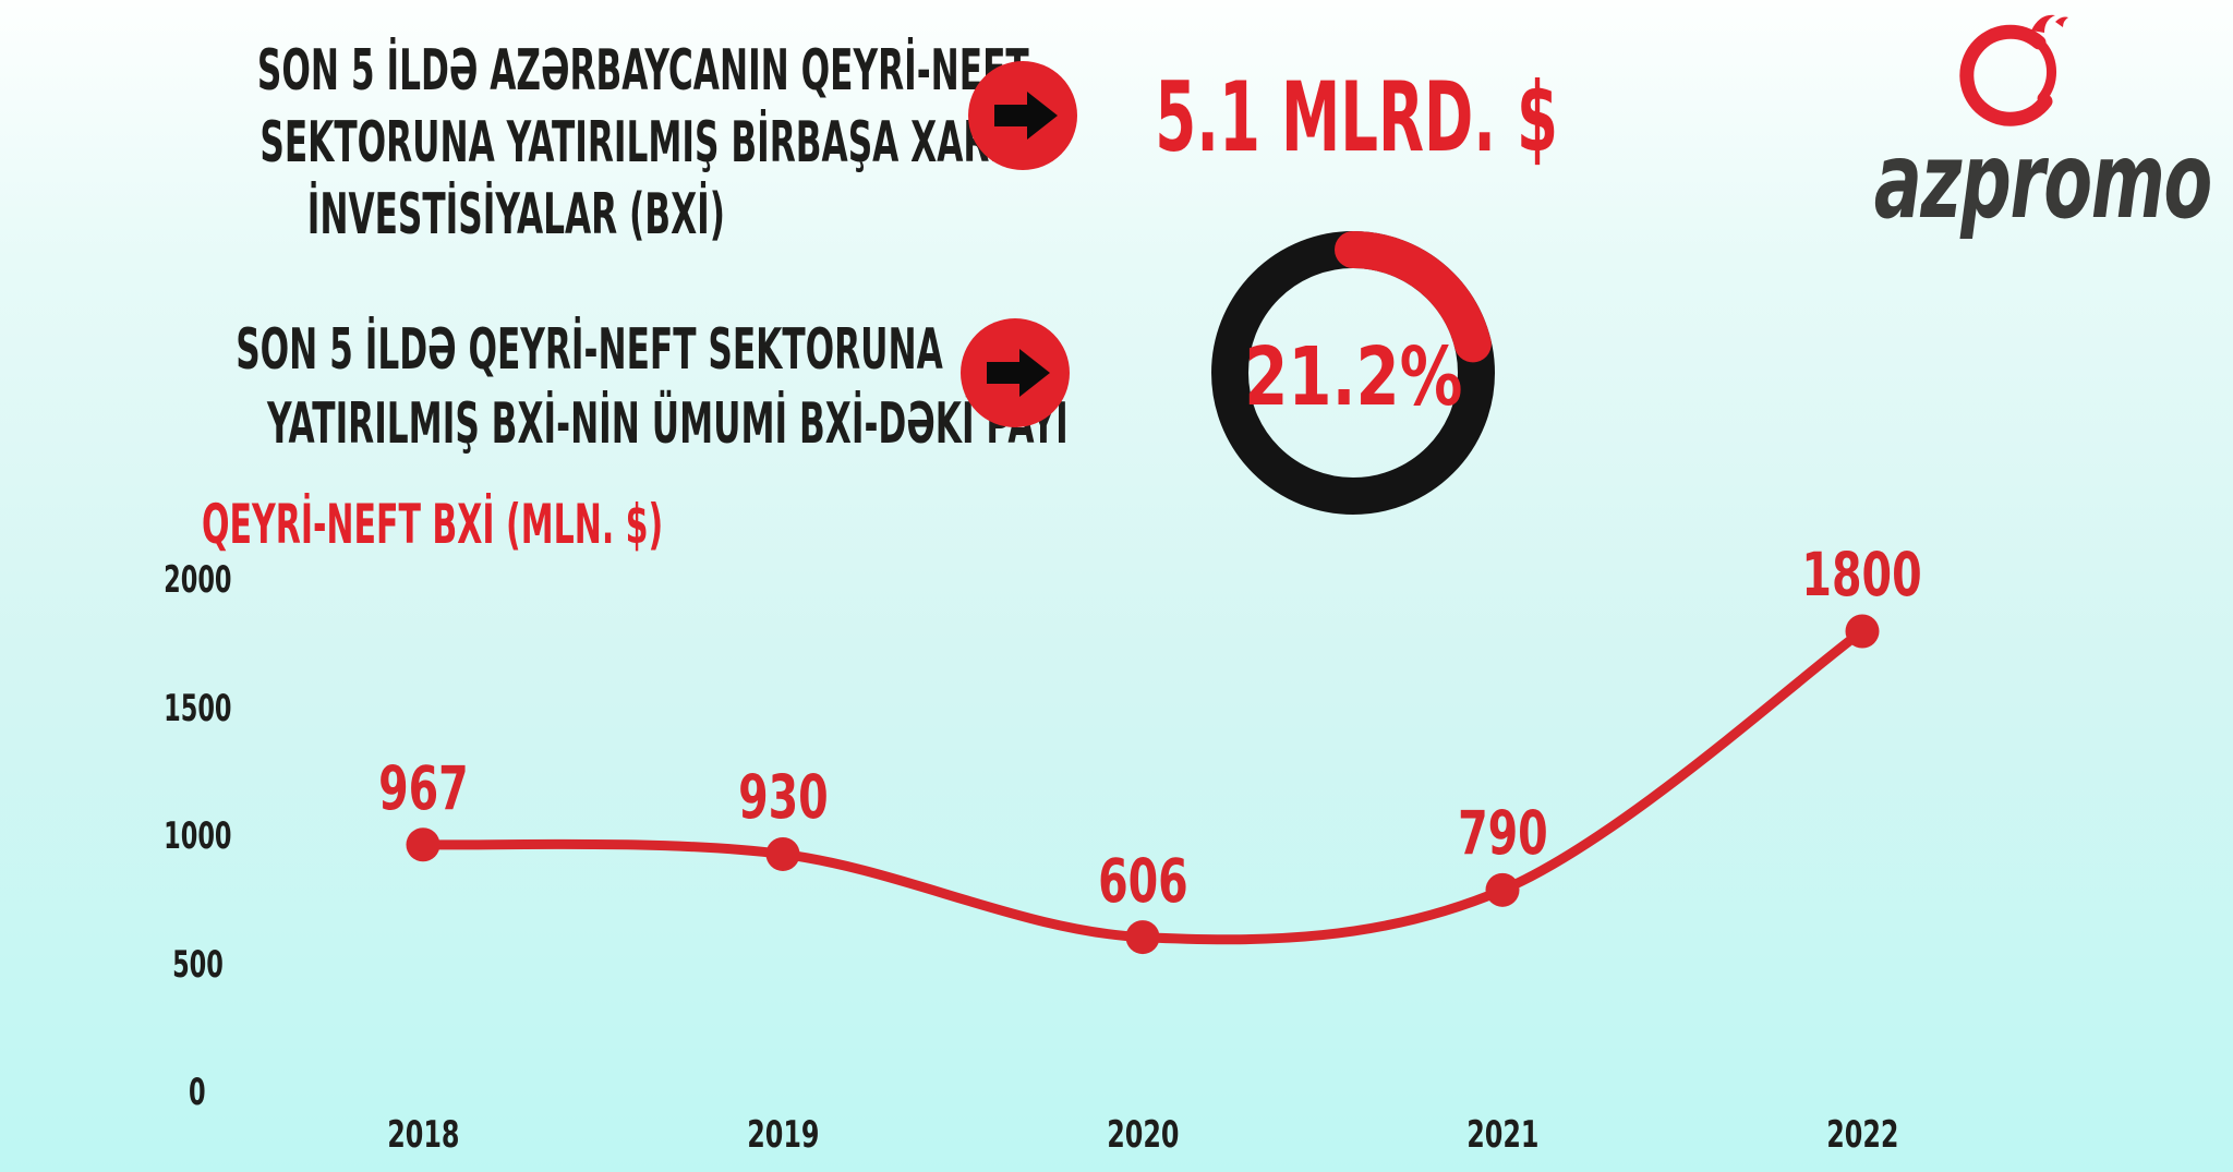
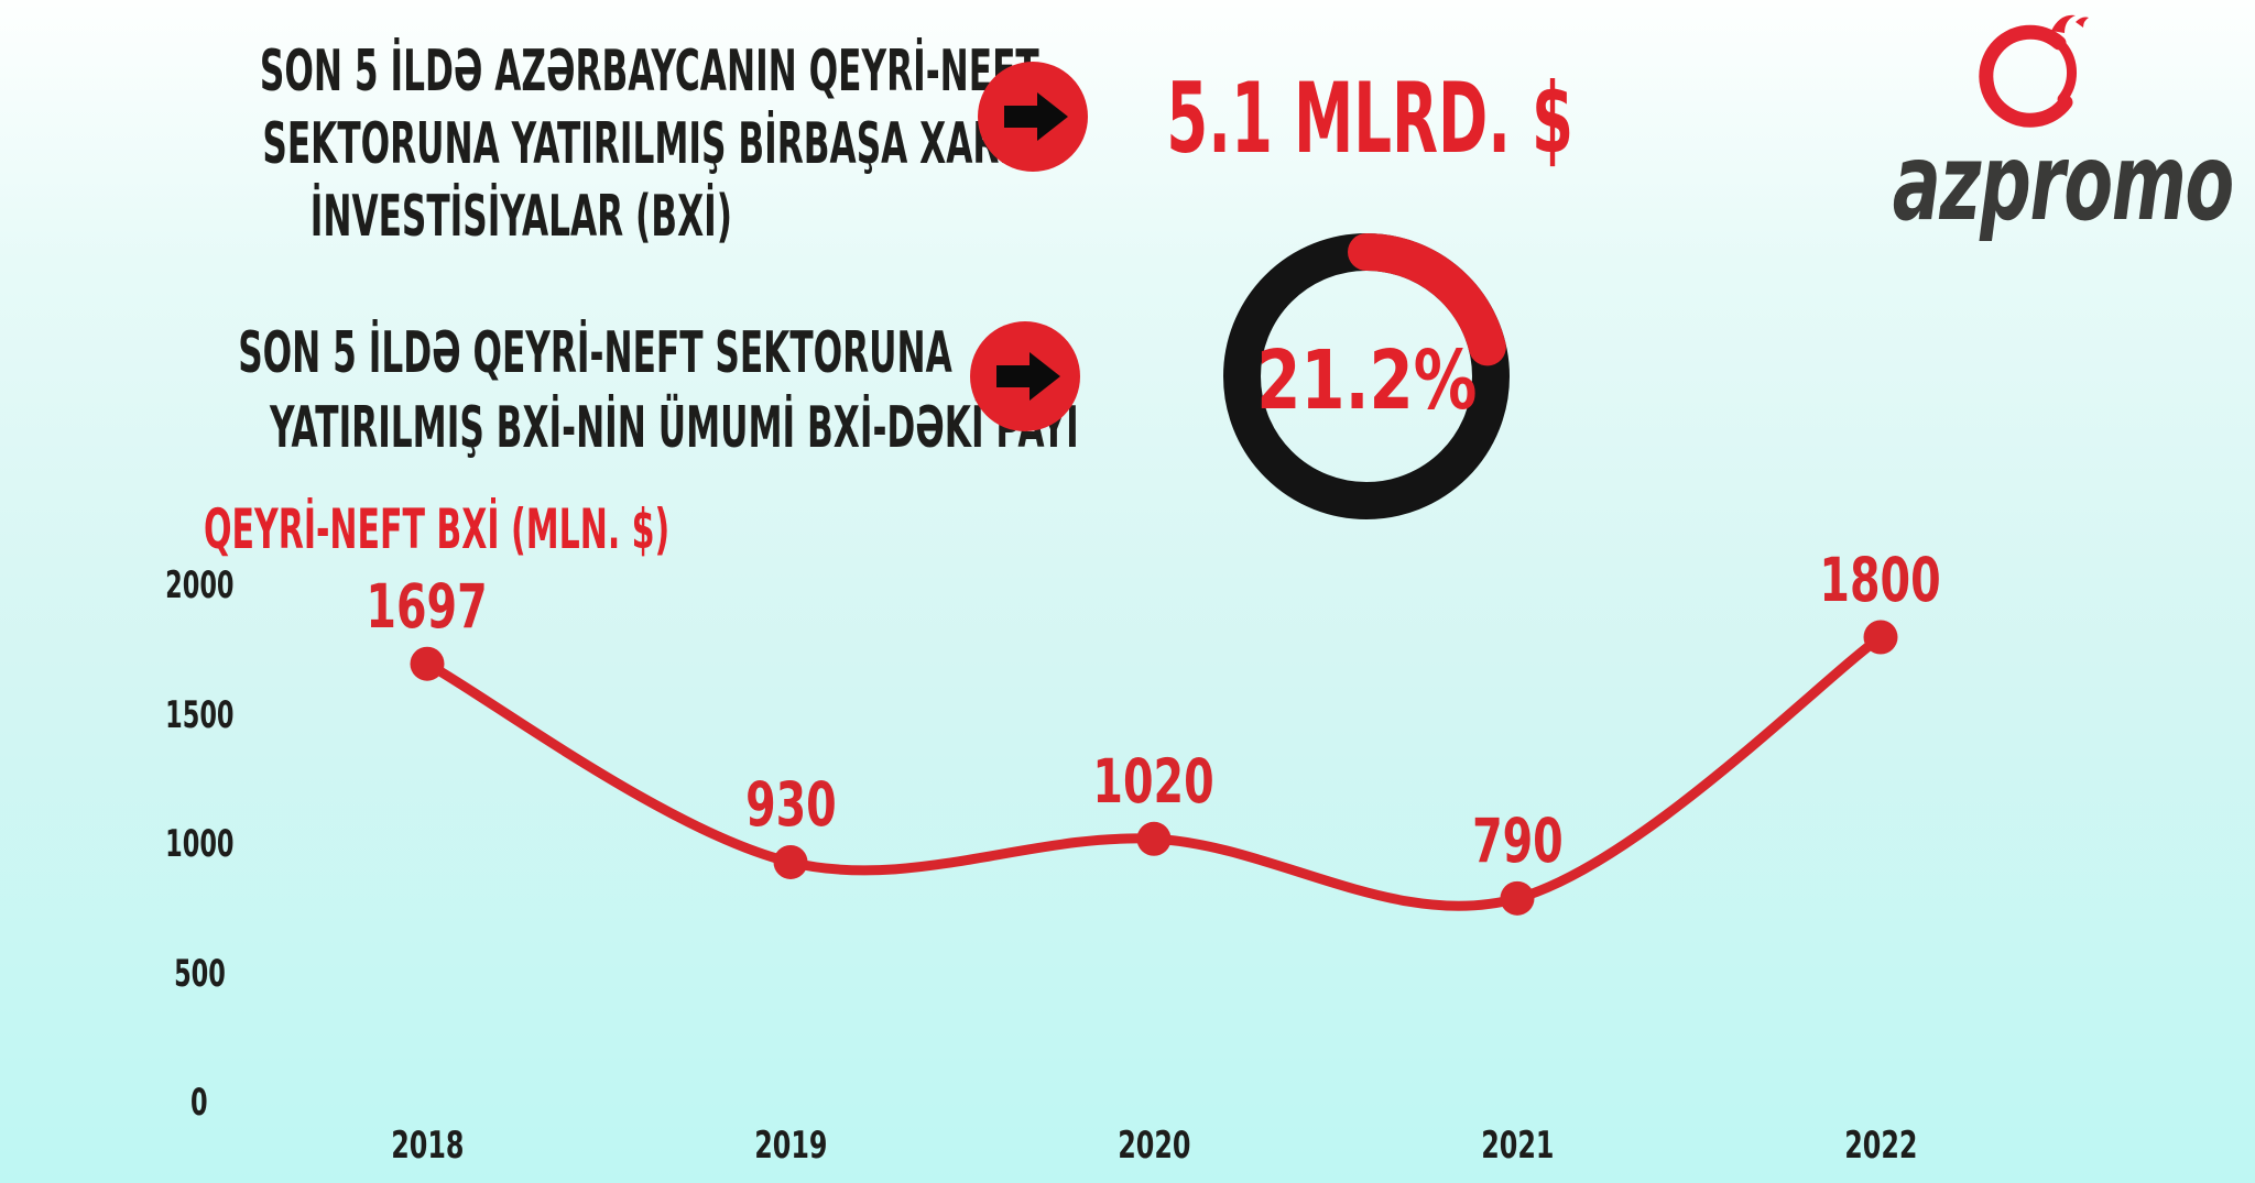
2018: 967 -> 1697
2020: 606 -> 1020
